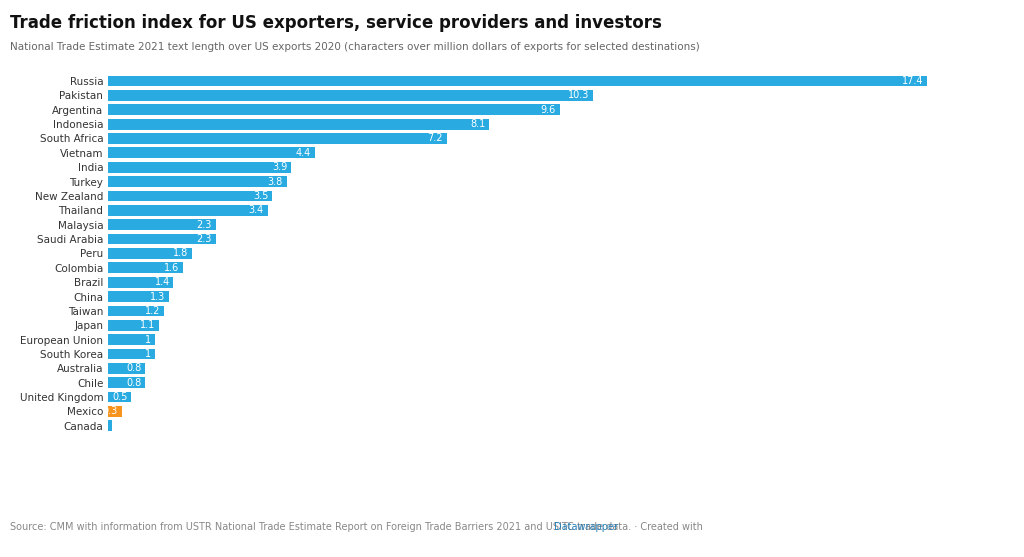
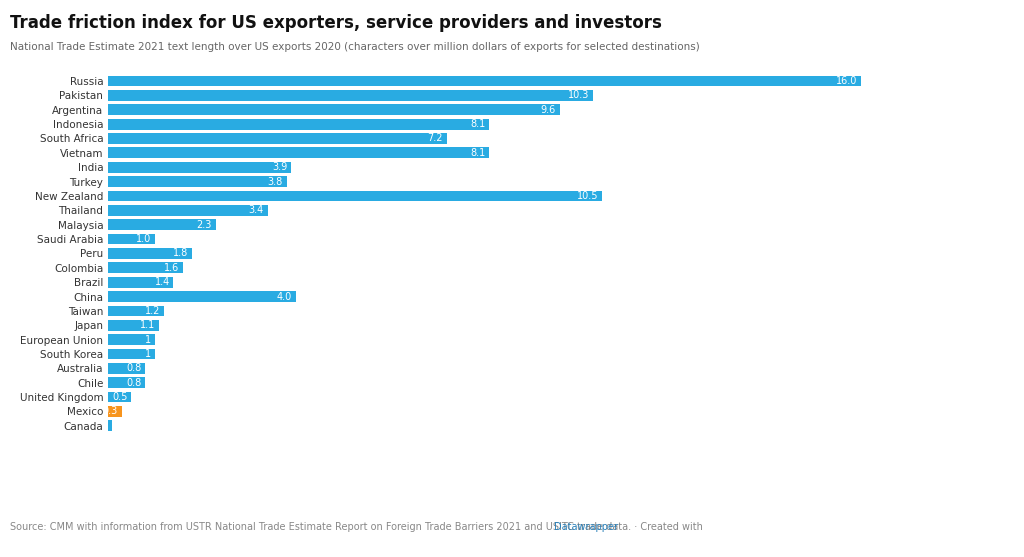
Russia: 17.4 -> 16.0
Vietnam: 4.4 -> 8.1
New Zealand: 3.5 -> 10.5
Saudi Arabia: 2.3 -> 1.0
China: 1.3 -> 4.0
